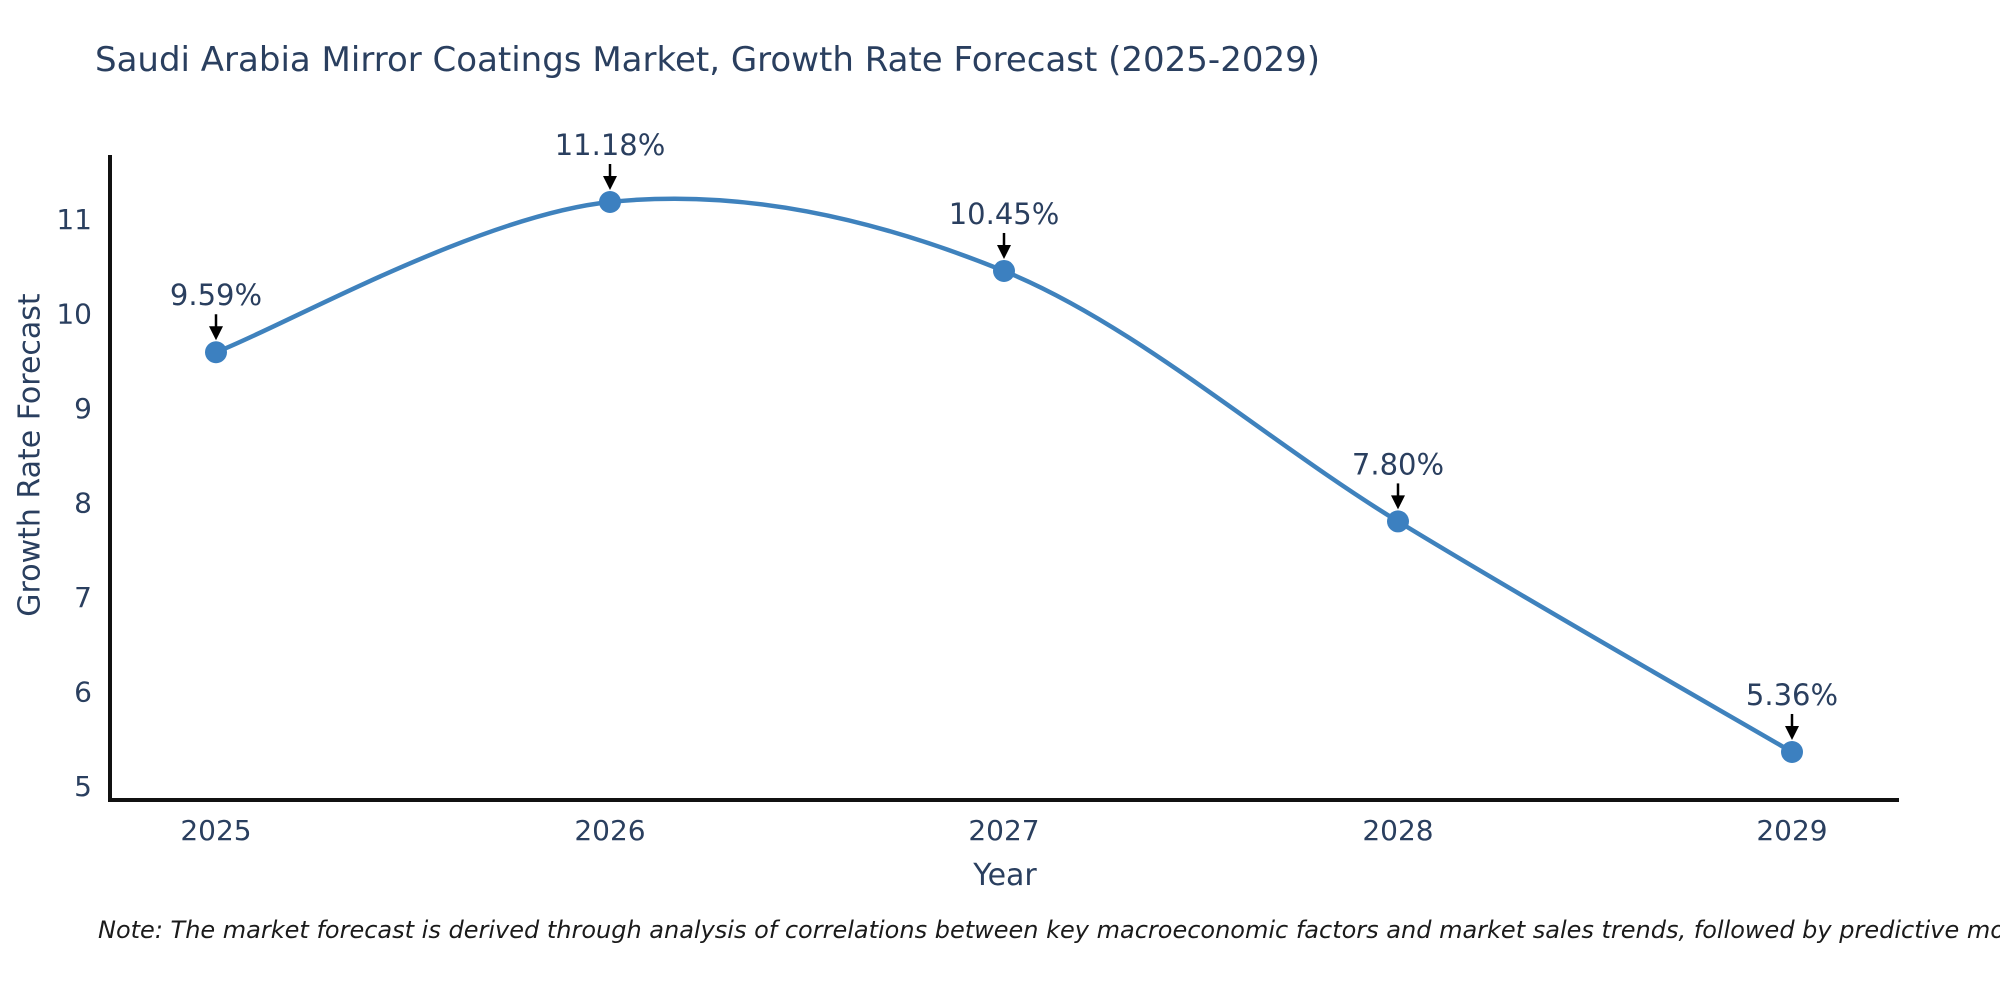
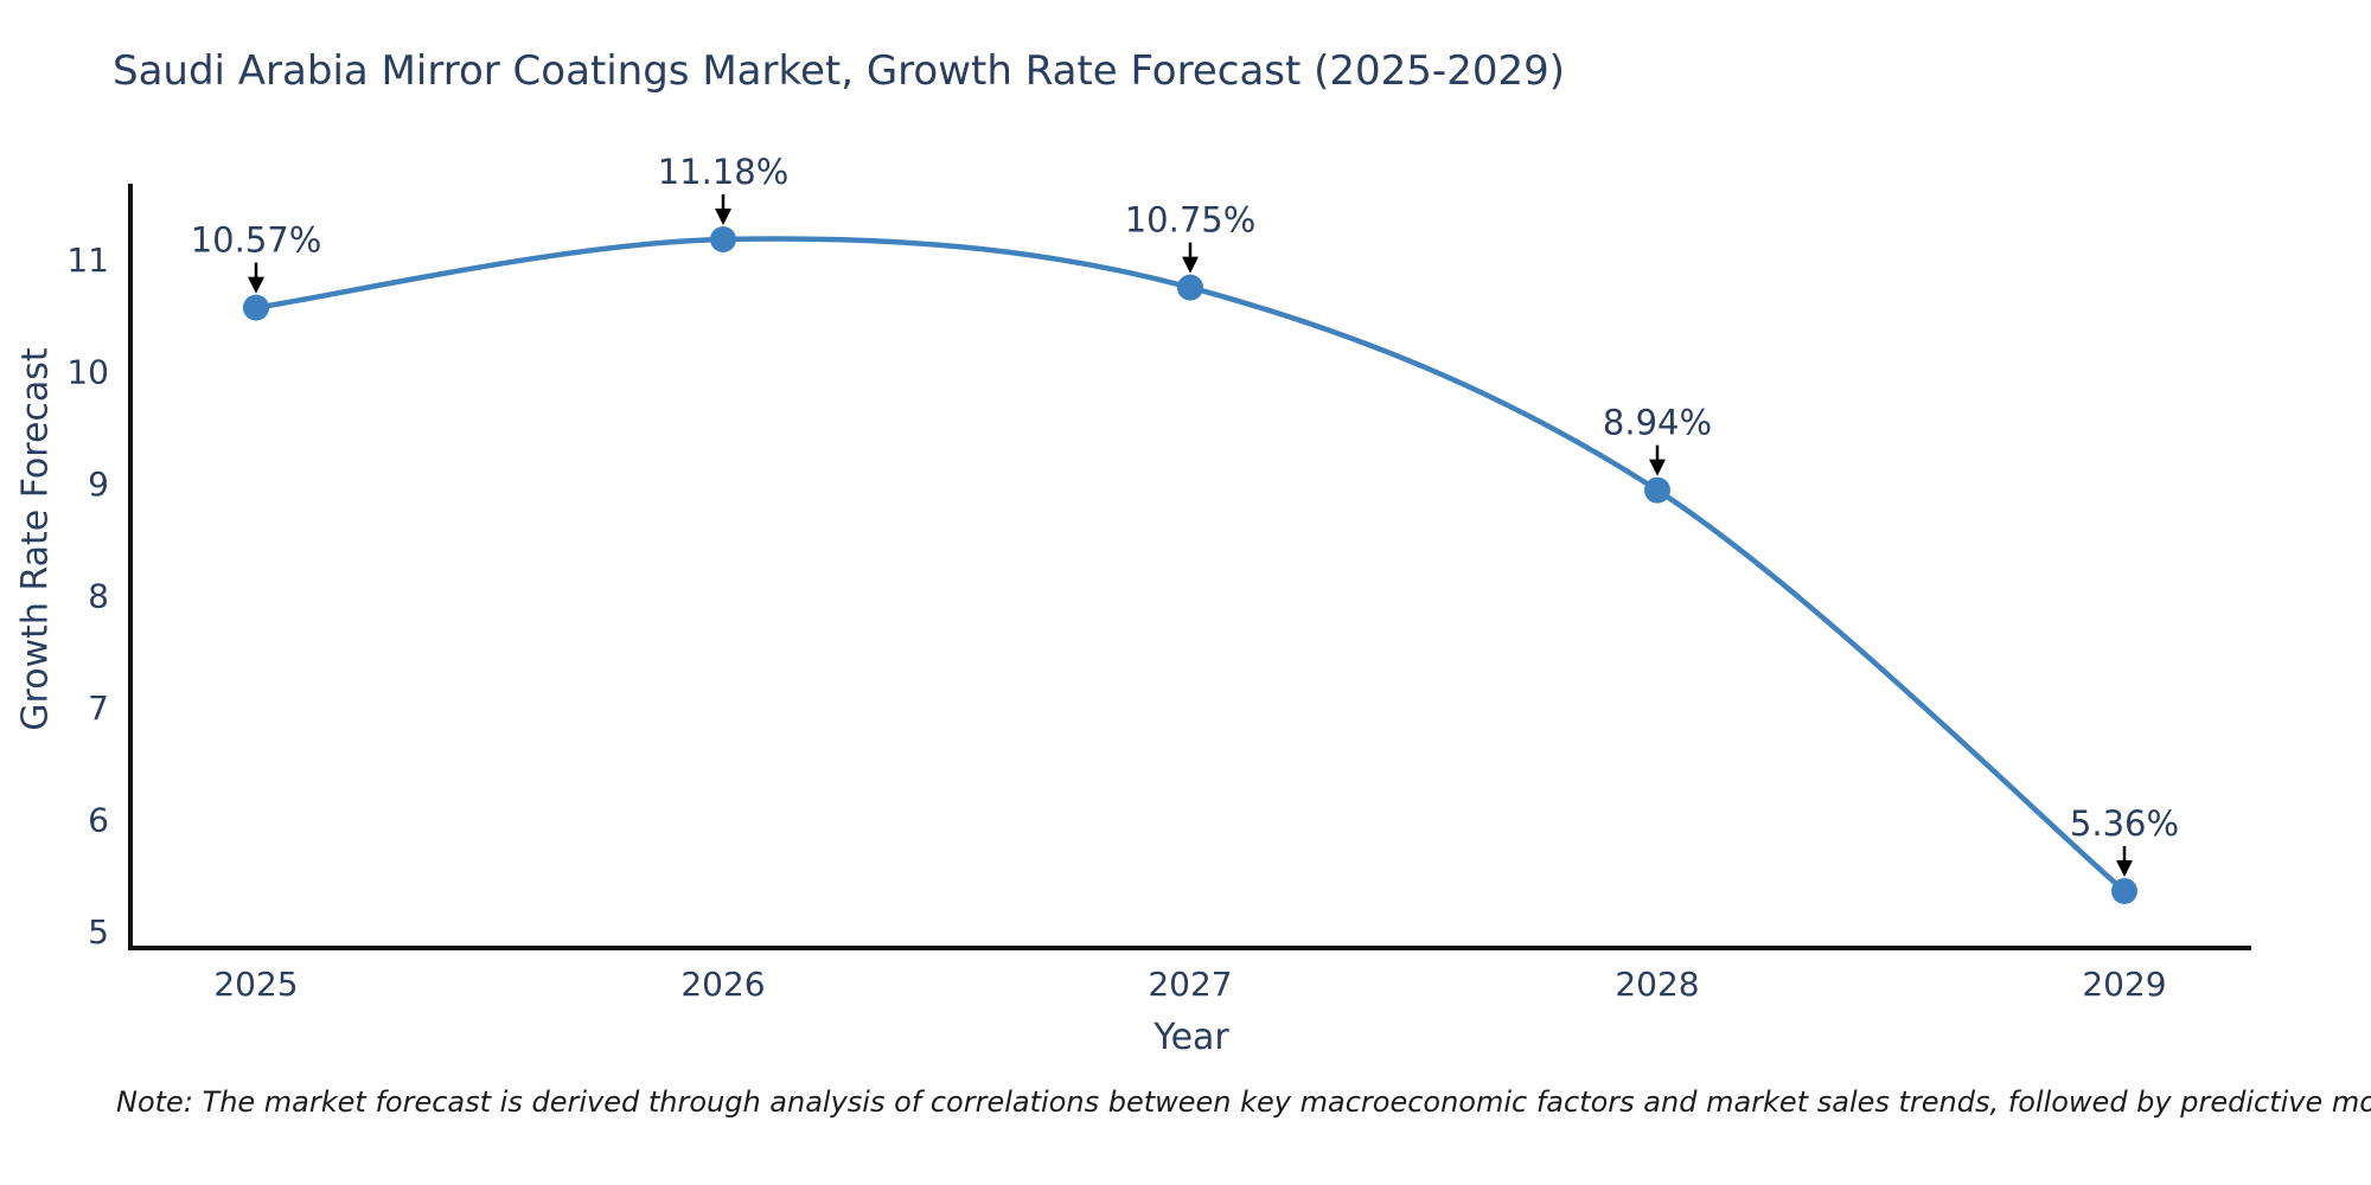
2025: 9.59% -> 10.57%
2027: 10.45% -> 10.75%
2028: 7.80% -> 8.94%
